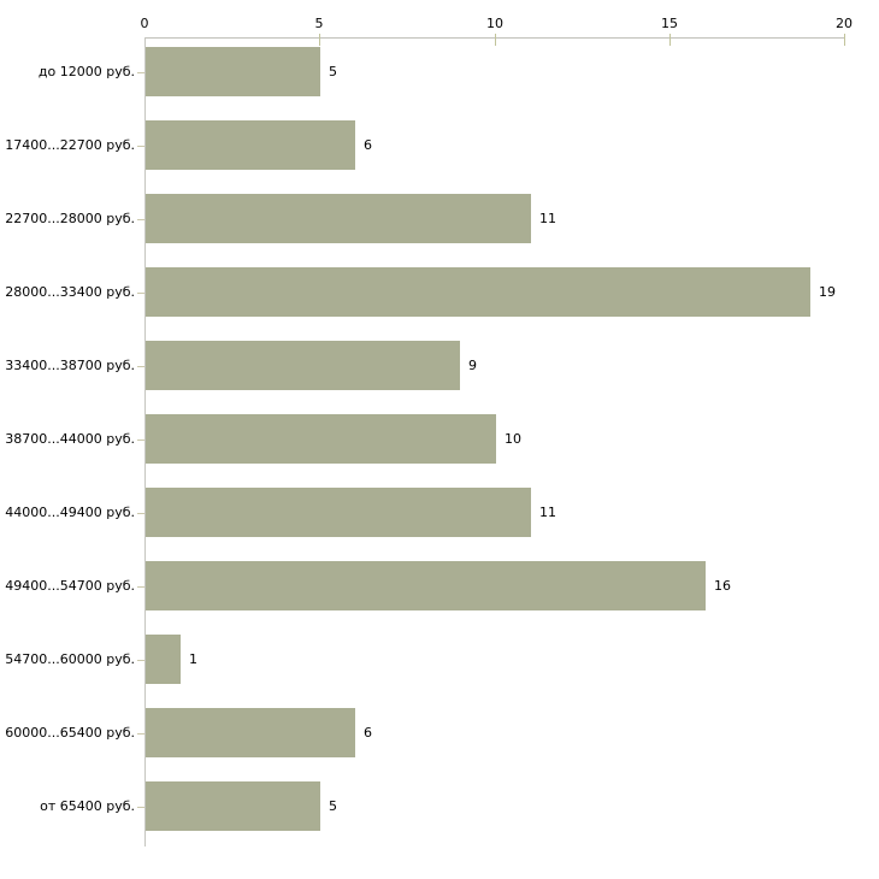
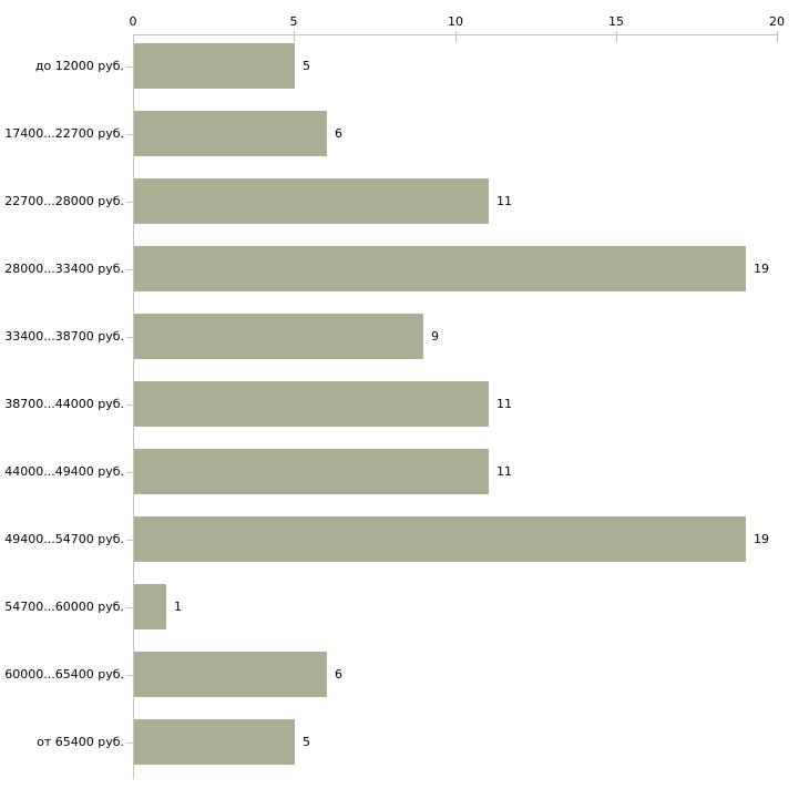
38700...44000 руб.: 10 -> 11
49400...54700 руб.: 16 -> 19
